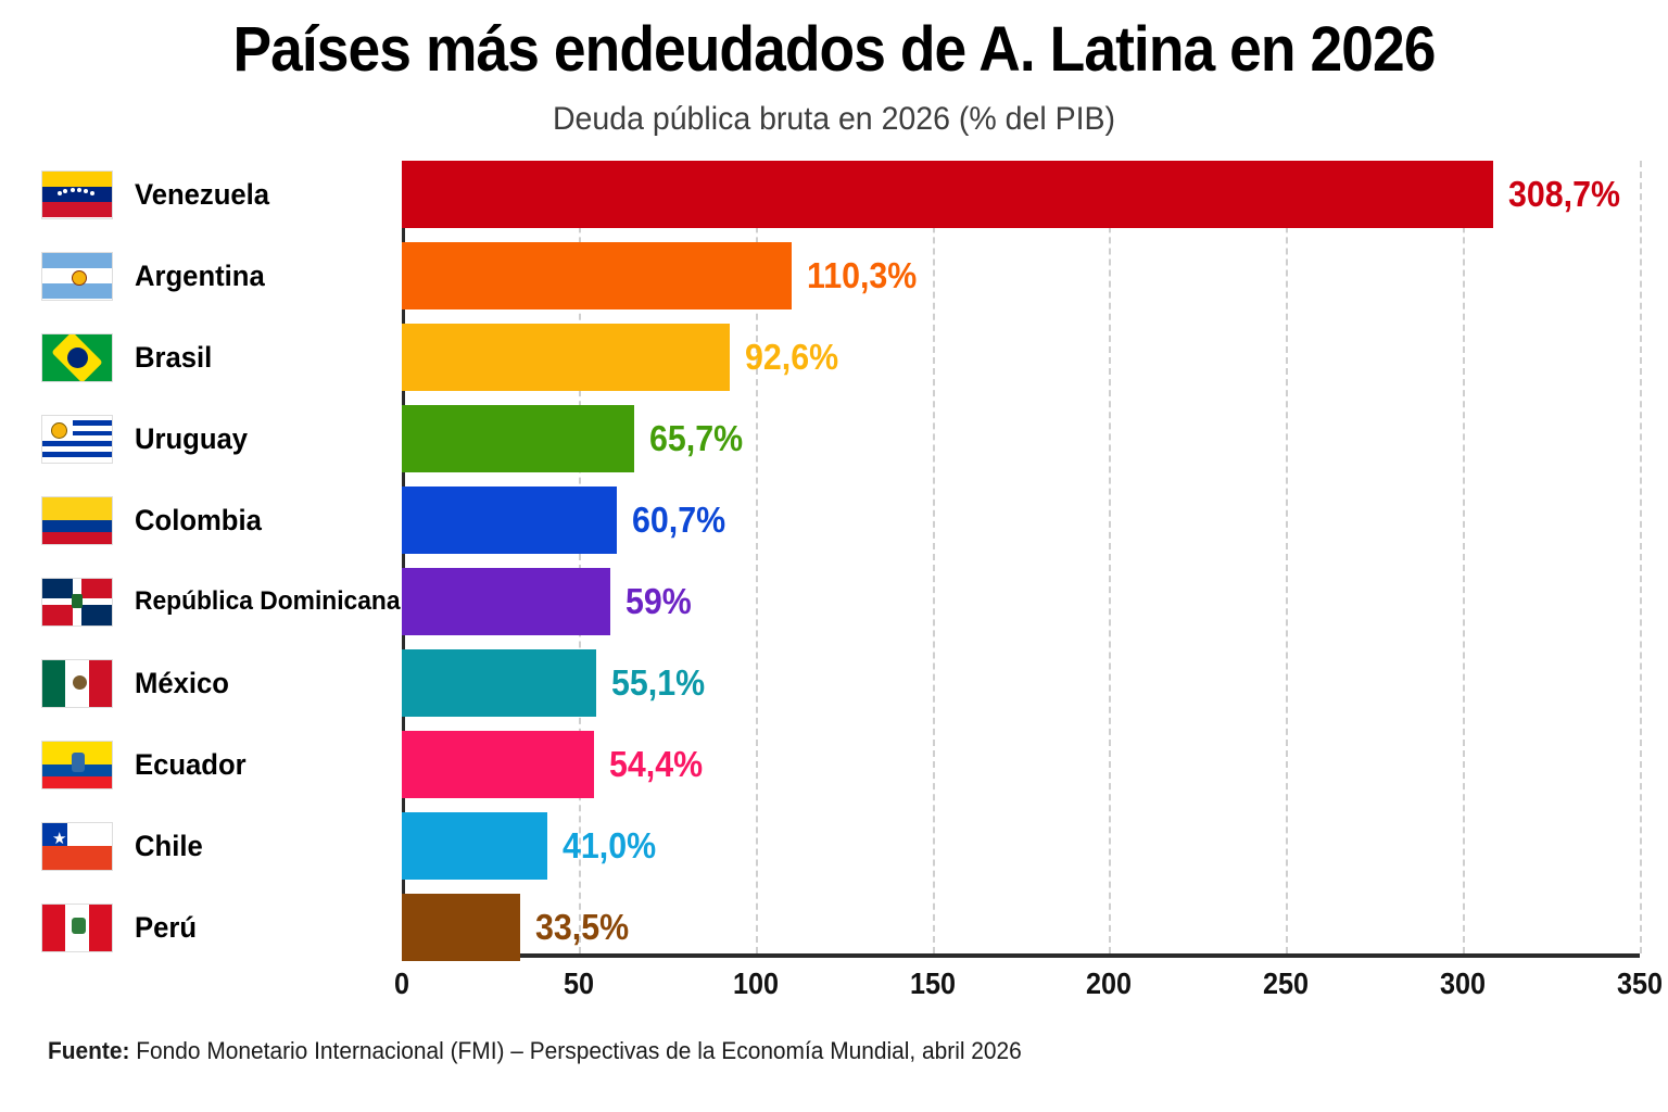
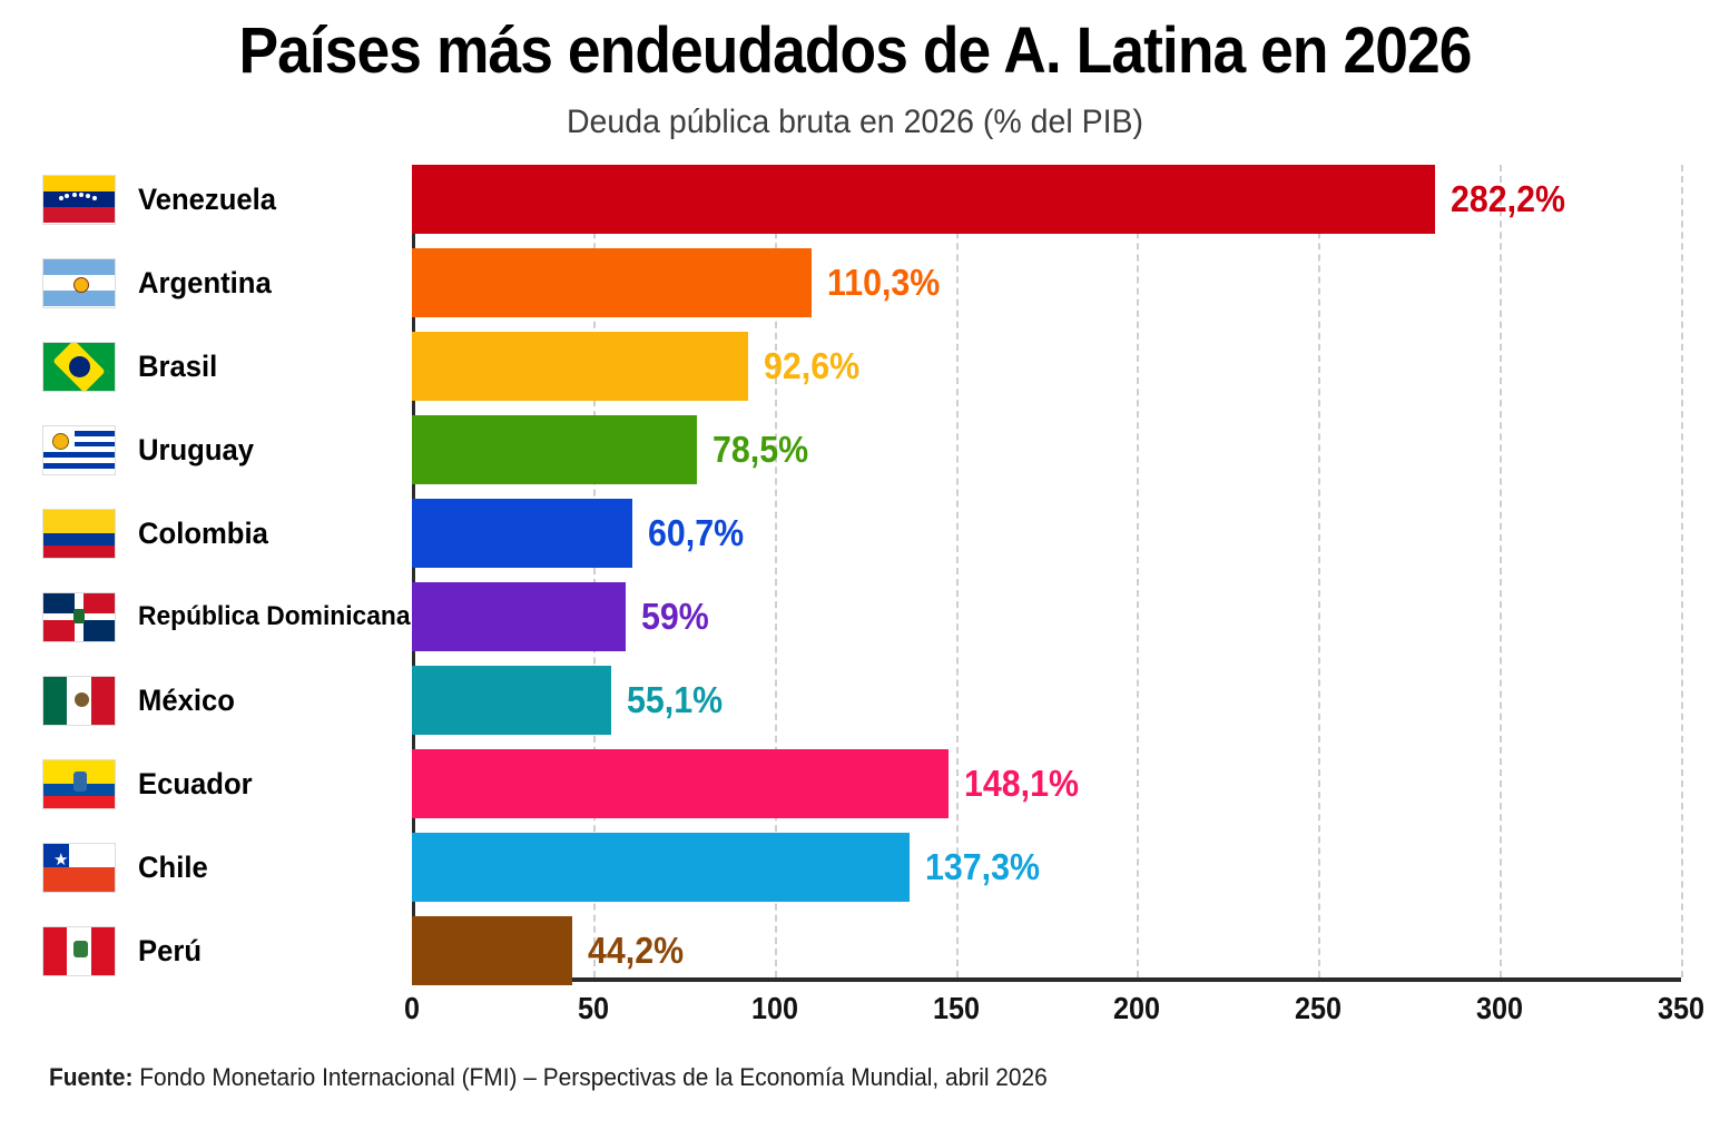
Venezuela: 308,7% -> 282,2%
Uruguay: 65,7% -> 78,5%
Ecuador: 54,4% -> 148,1%
Chile: 41,0% -> 137,3%
Perú: 33,5% -> 44,2%
